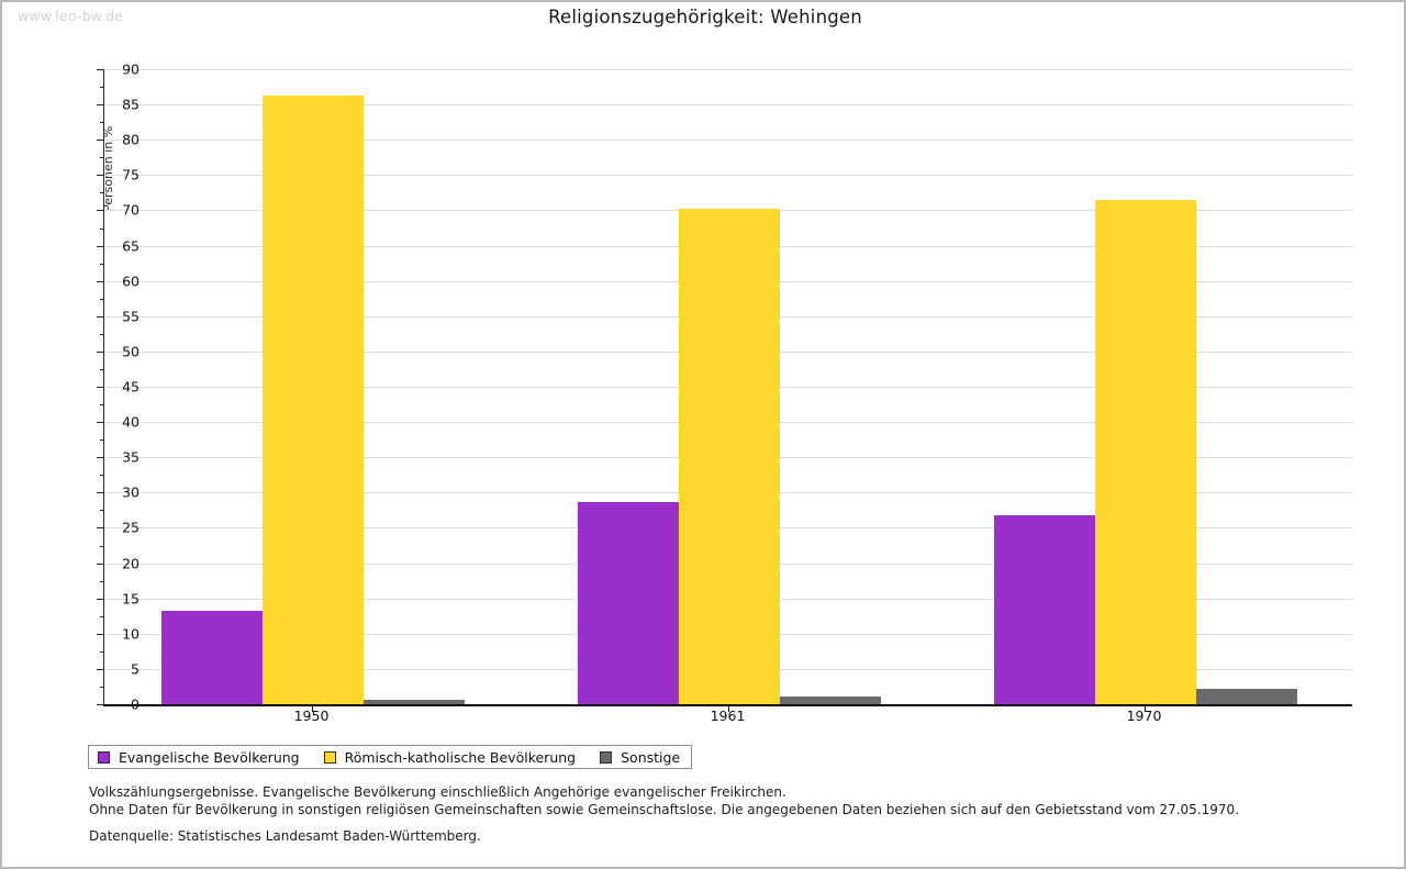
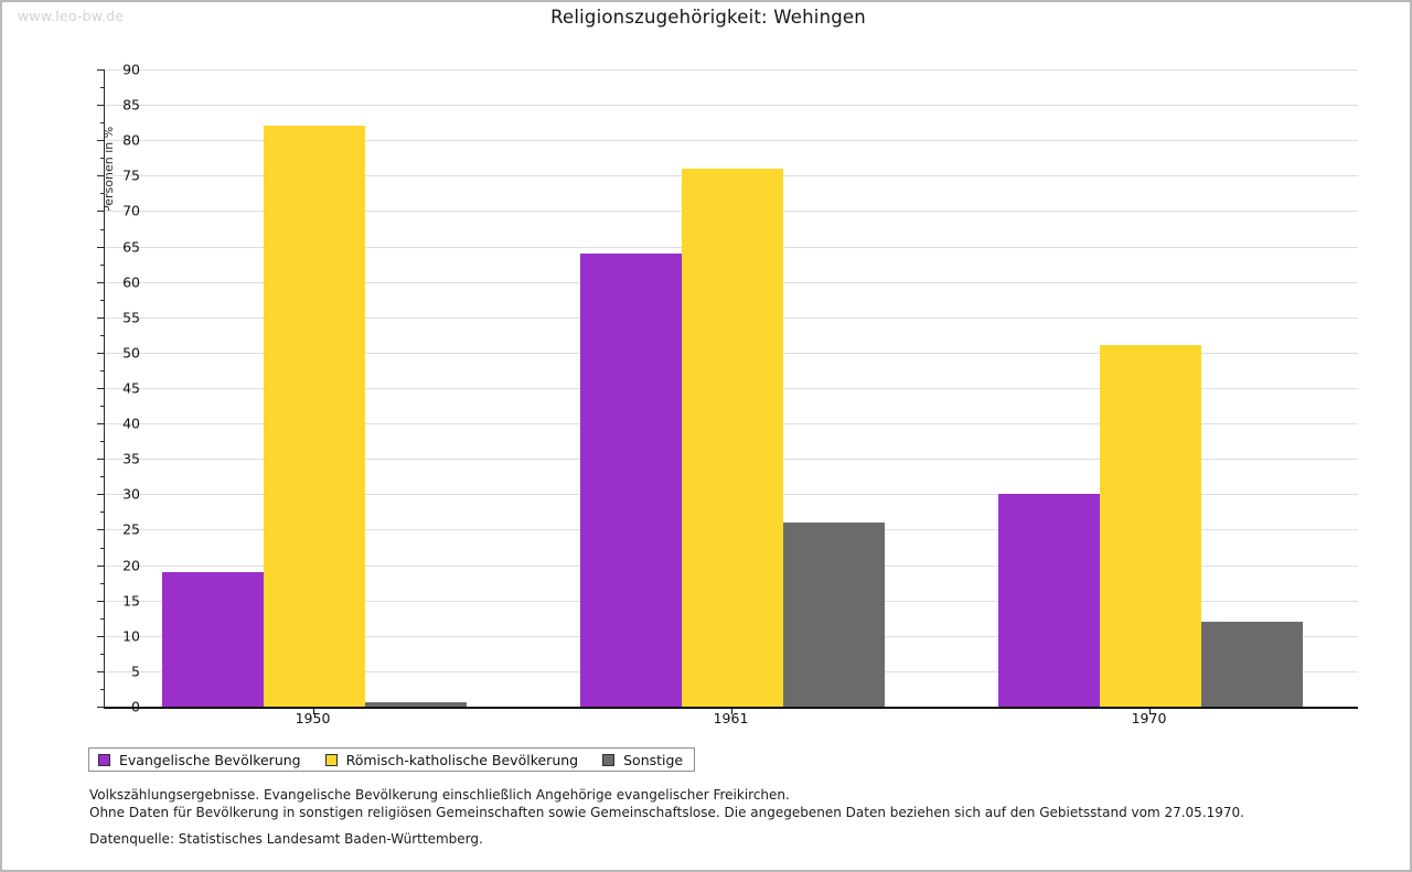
Evangelische Bevölkerung/1950: 13 -> 19
Römisch-katholische Bevölkerung/1950: 86 -> 82
Evangelische Bevölkerung/1961: 29 -> 64
Römisch-katholische Bevölkerung/1961: 70 -> 76
Sonstige/1961: 1 -> 26
Evangelische Bevölkerung/1970: 27 -> 30
Römisch-katholische Bevölkerung/1970: 71 -> 51
Sonstige/1970: 2 -> 12
